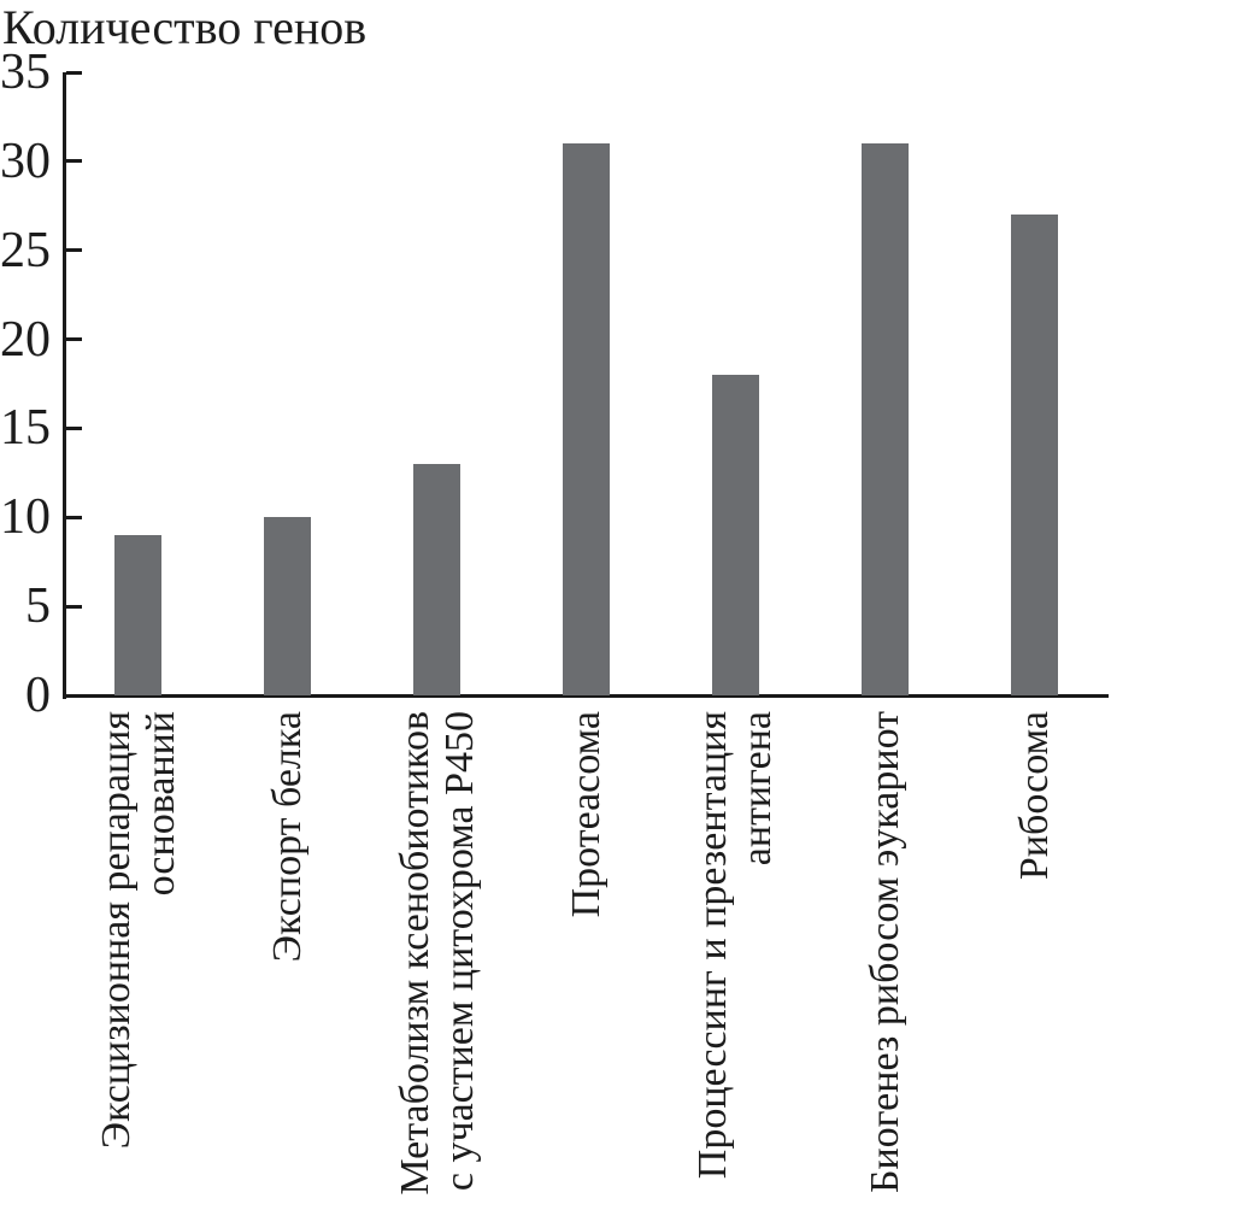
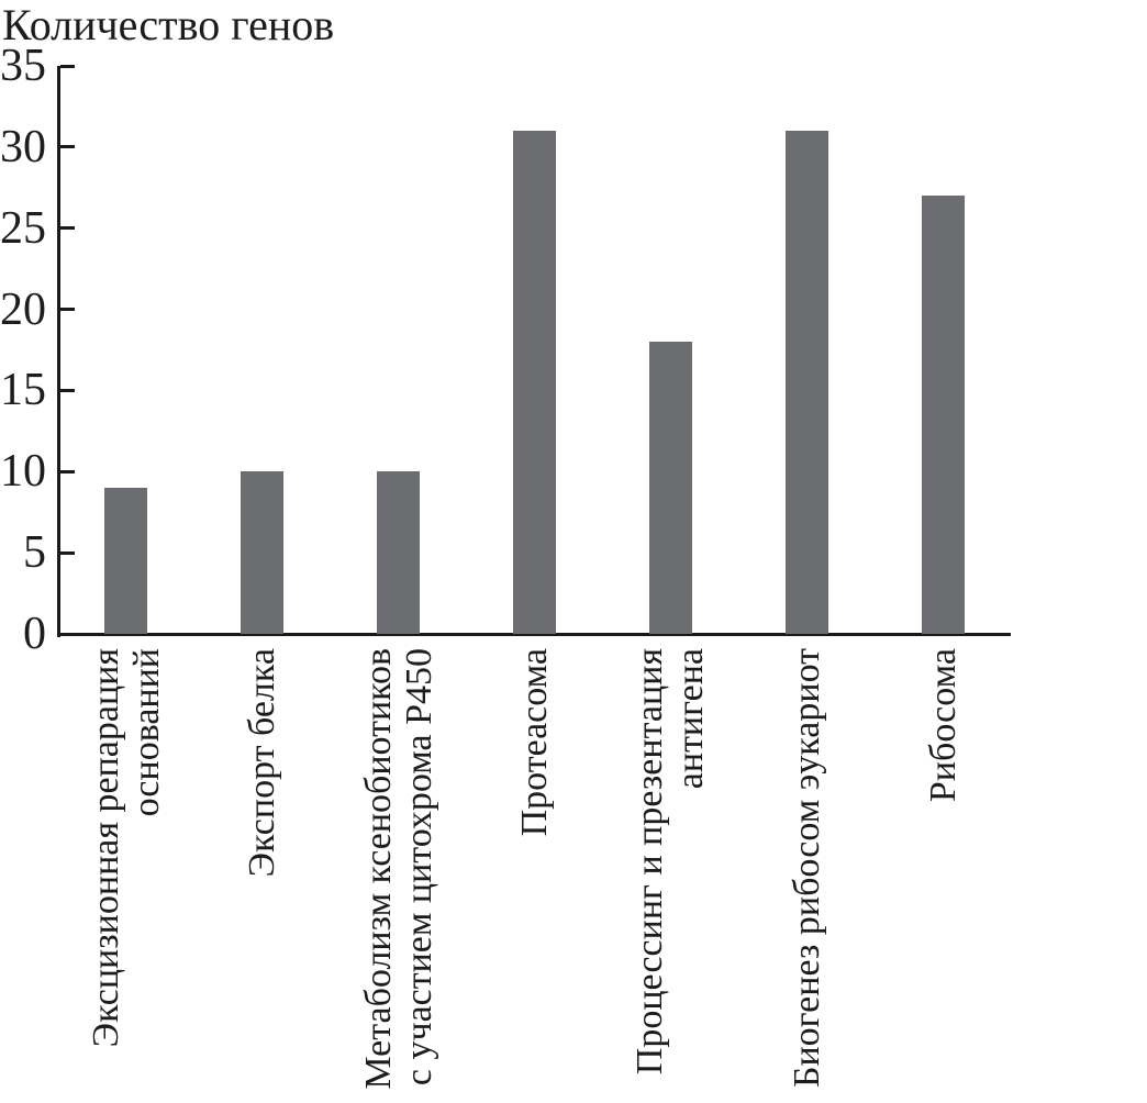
Метаболизм ксенобиотиков с участием цитохрома Р450: 13 -> 10
